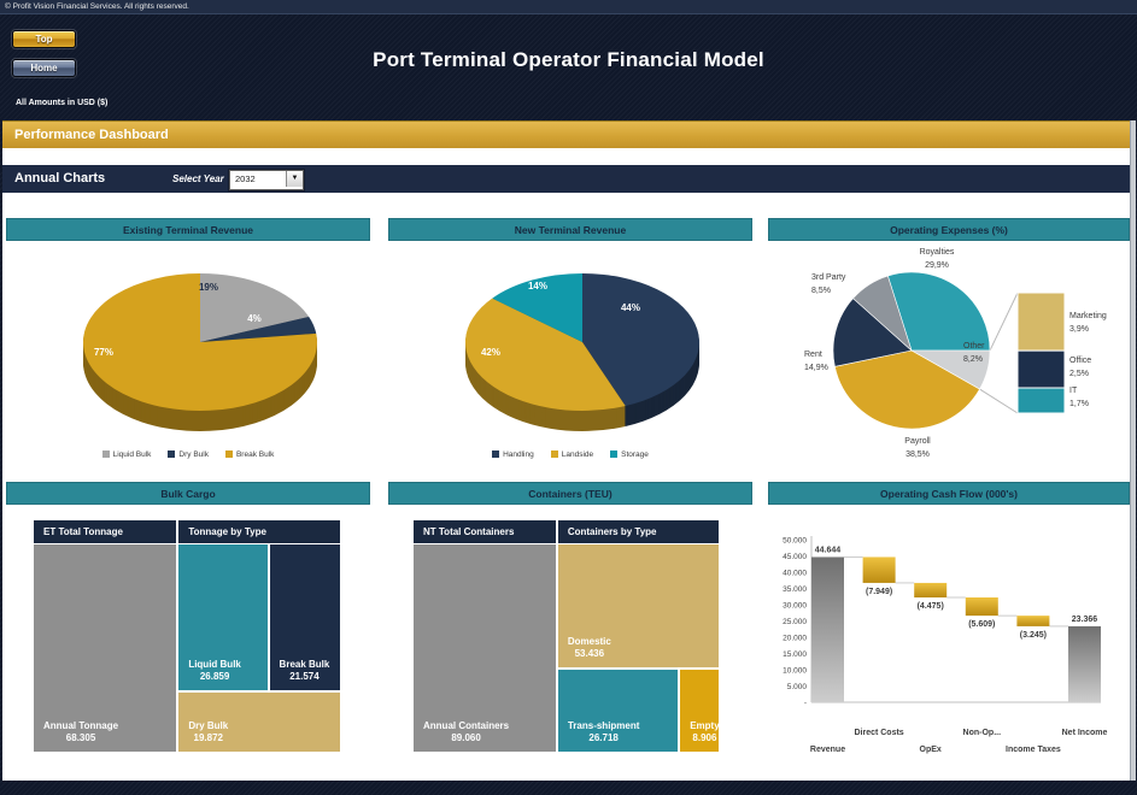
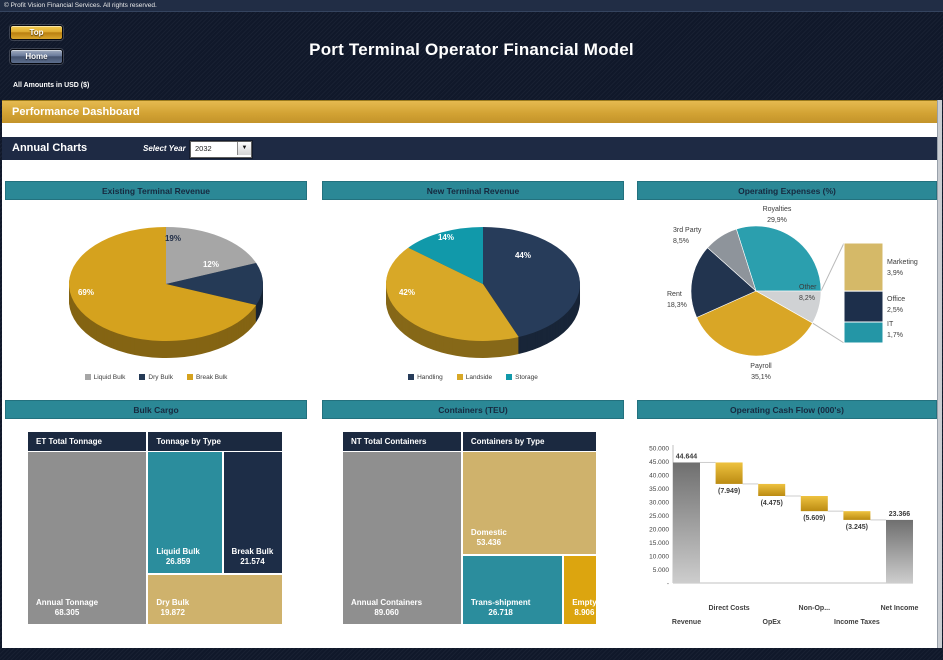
Existing Terminal Revenue/Dry Bulk: 4% -> 12%
Existing Terminal Revenue/Break Bulk: 77% -> 69%
Operating Expenses (%)/Payroll: 38,5% -> 35,1%
Operating Expenses (%)/Rent: 14,9% -> 18,3%
